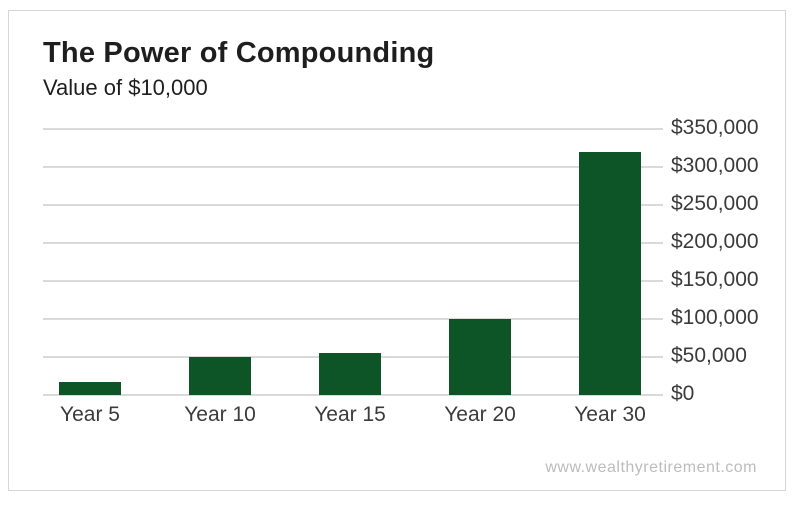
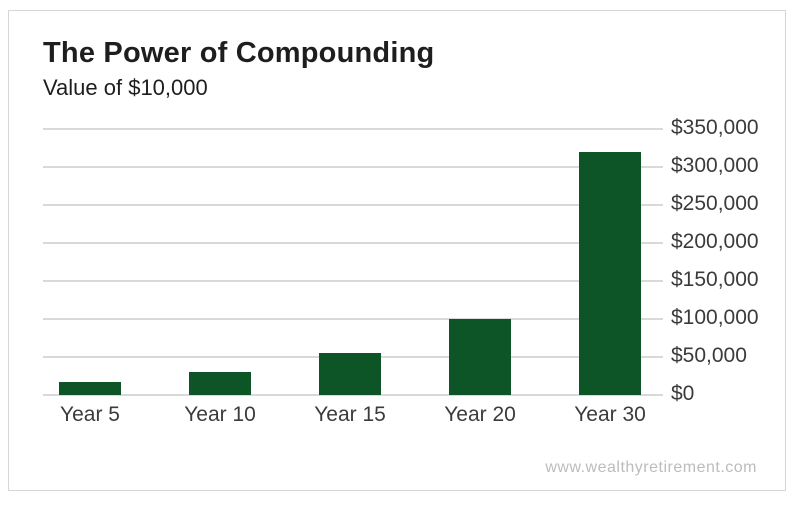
Year 10: $50000 -> $30000
